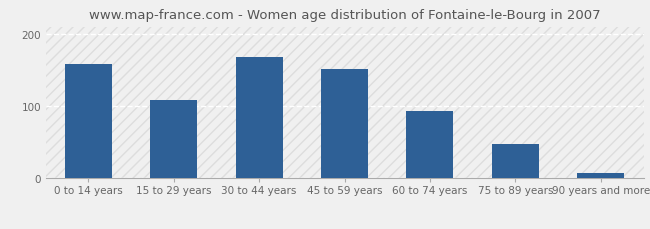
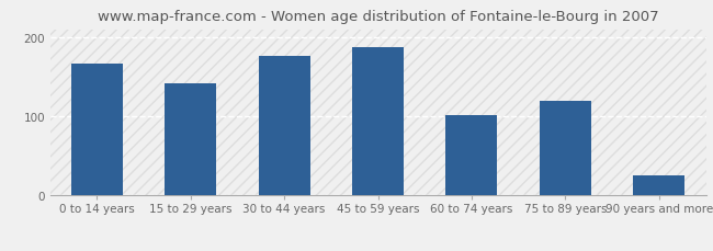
0 to 14 years: 158 -> 166
15 to 29 years: 109 -> 142
30 to 44 years: 168 -> 176
45 to 59 years: 152 -> 188
60 to 74 years: 93 -> 102
75 to 89 years: 48 -> 120
90 years and more: 7 -> 26
